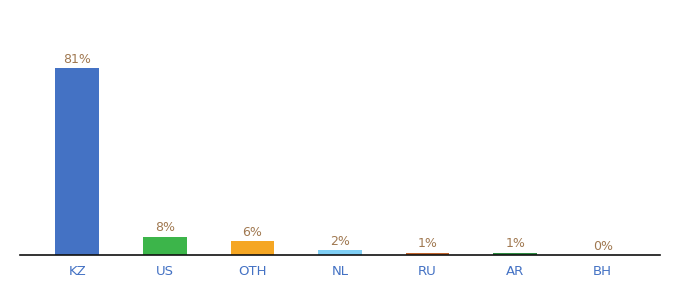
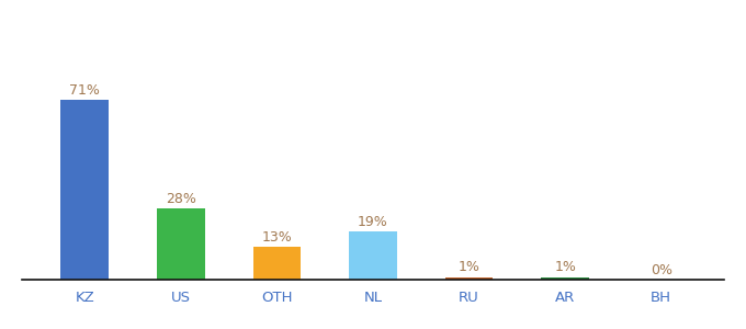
KZ: 81% -> 71%
US: 8% -> 28%
OTH: 6% -> 13%
NL: 2% -> 19%
